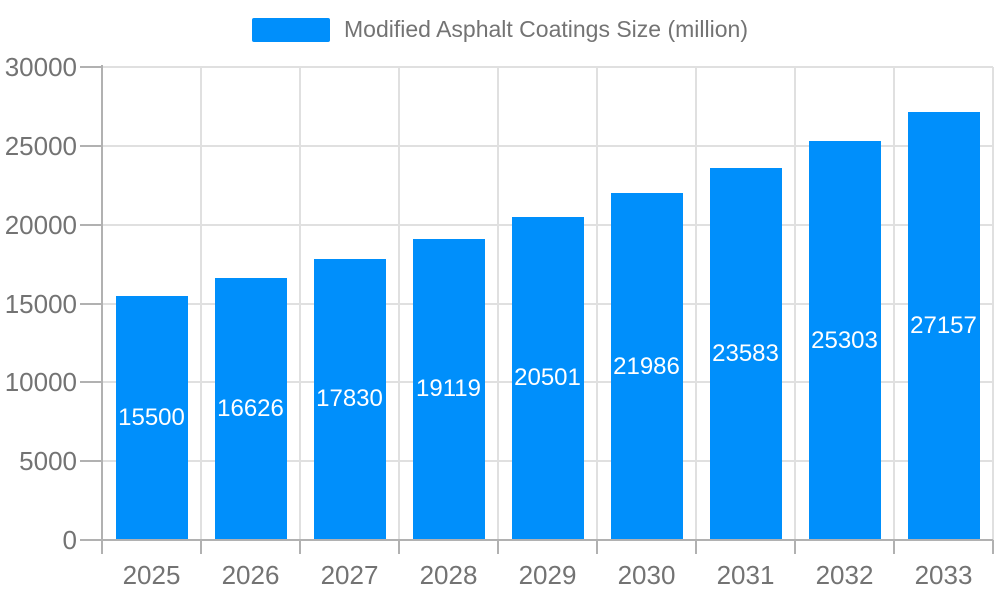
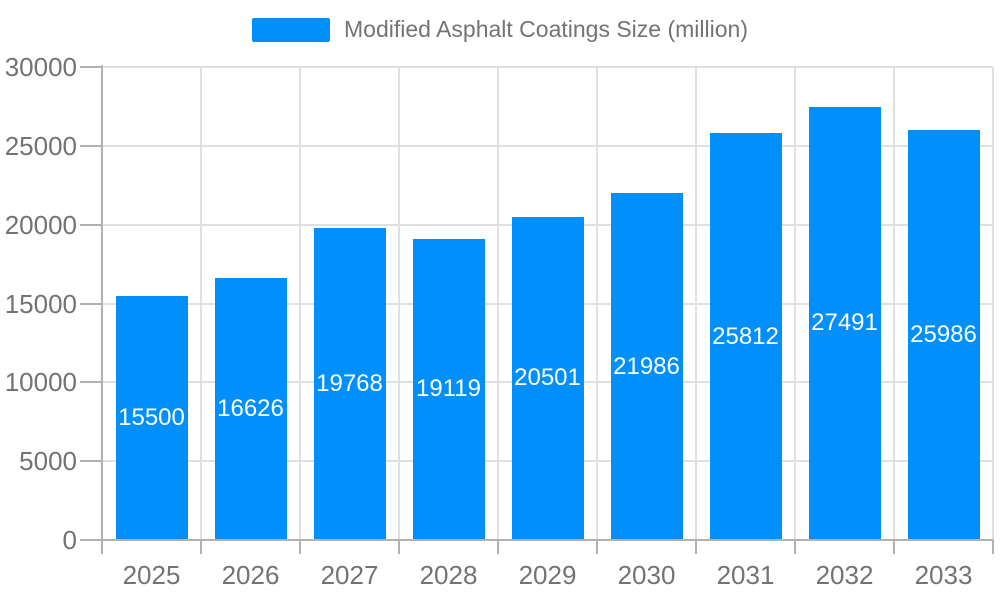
2027: 17830 -> 19768
2031: 23583 -> 25812
2032: 25303 -> 27491
2033: 27157 -> 25986
